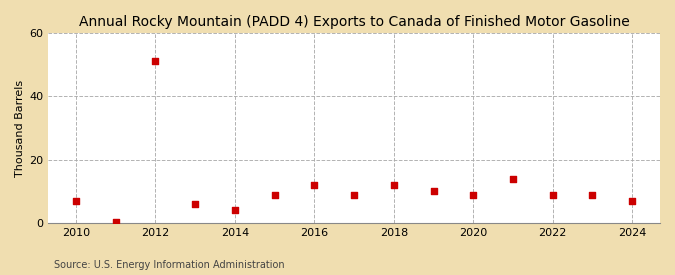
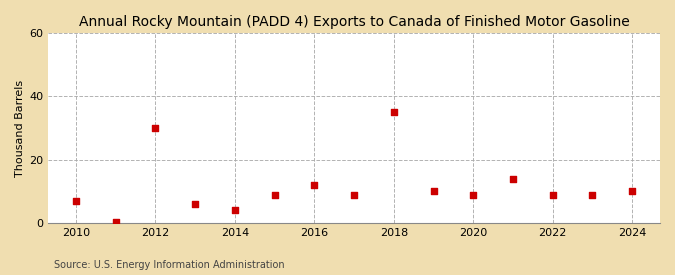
2012: 51.0 -> 30.0
2018: 12.0 -> 35.0
2024: 7.0 -> 10.0
